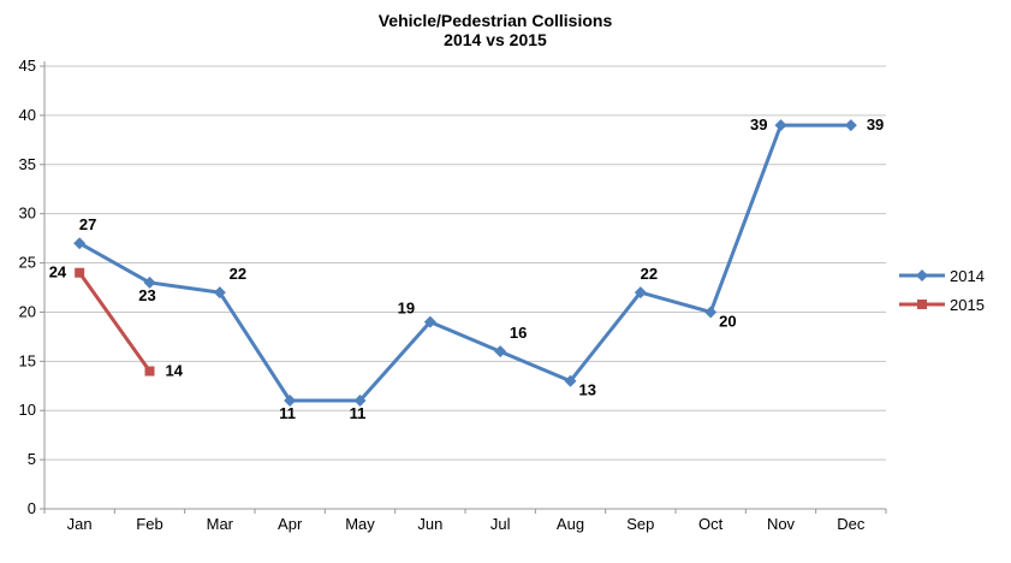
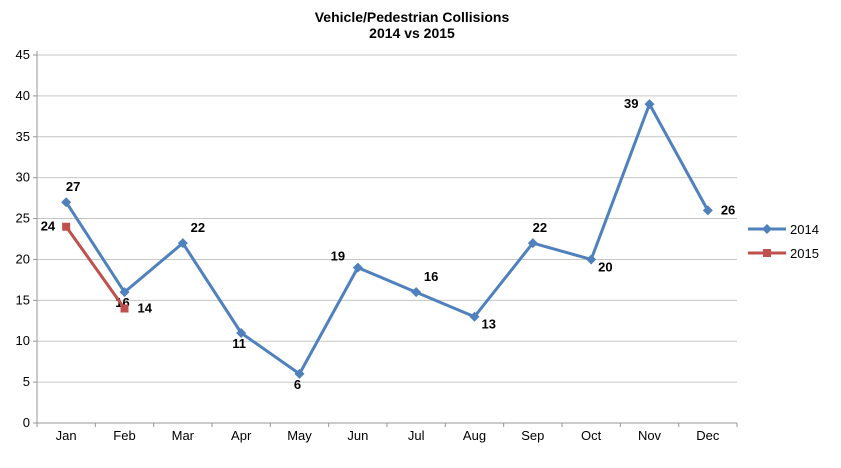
2014/Feb: 23 -> 16
2014/May: 11 -> 6
2014/Dec: 39 -> 26
